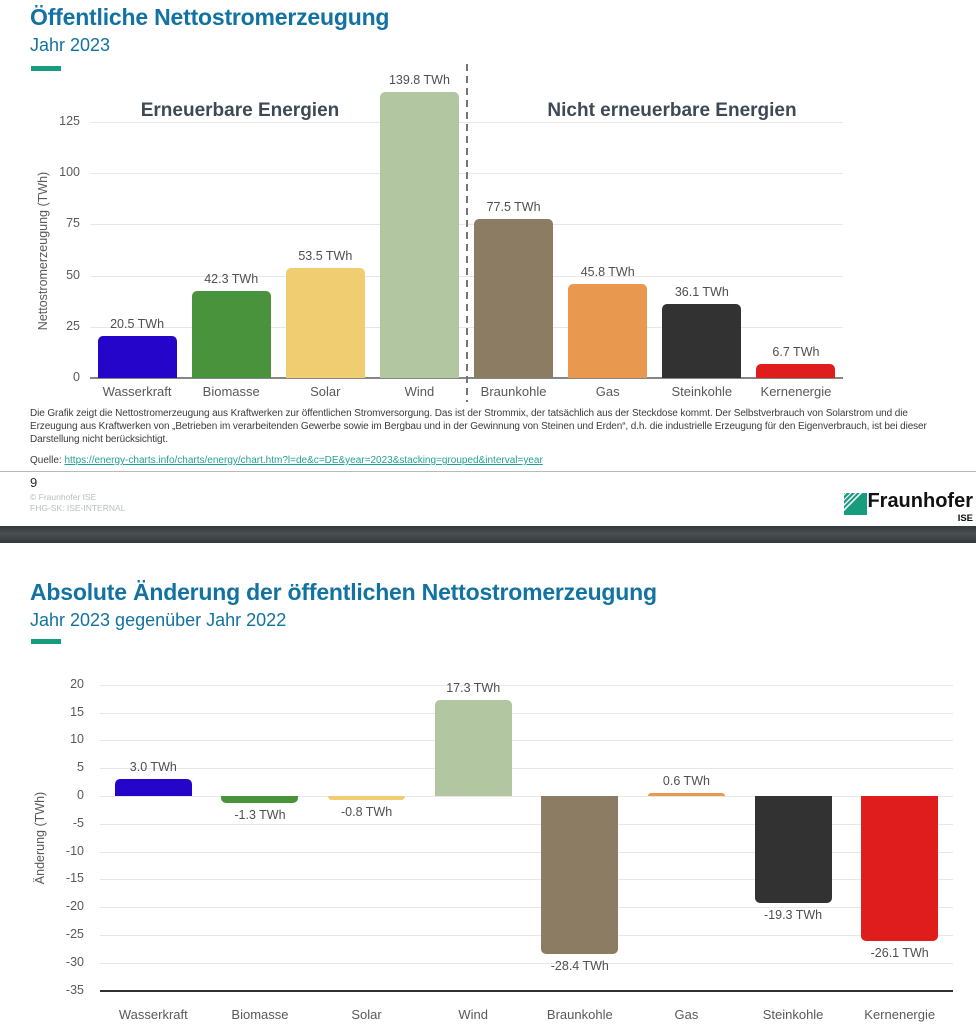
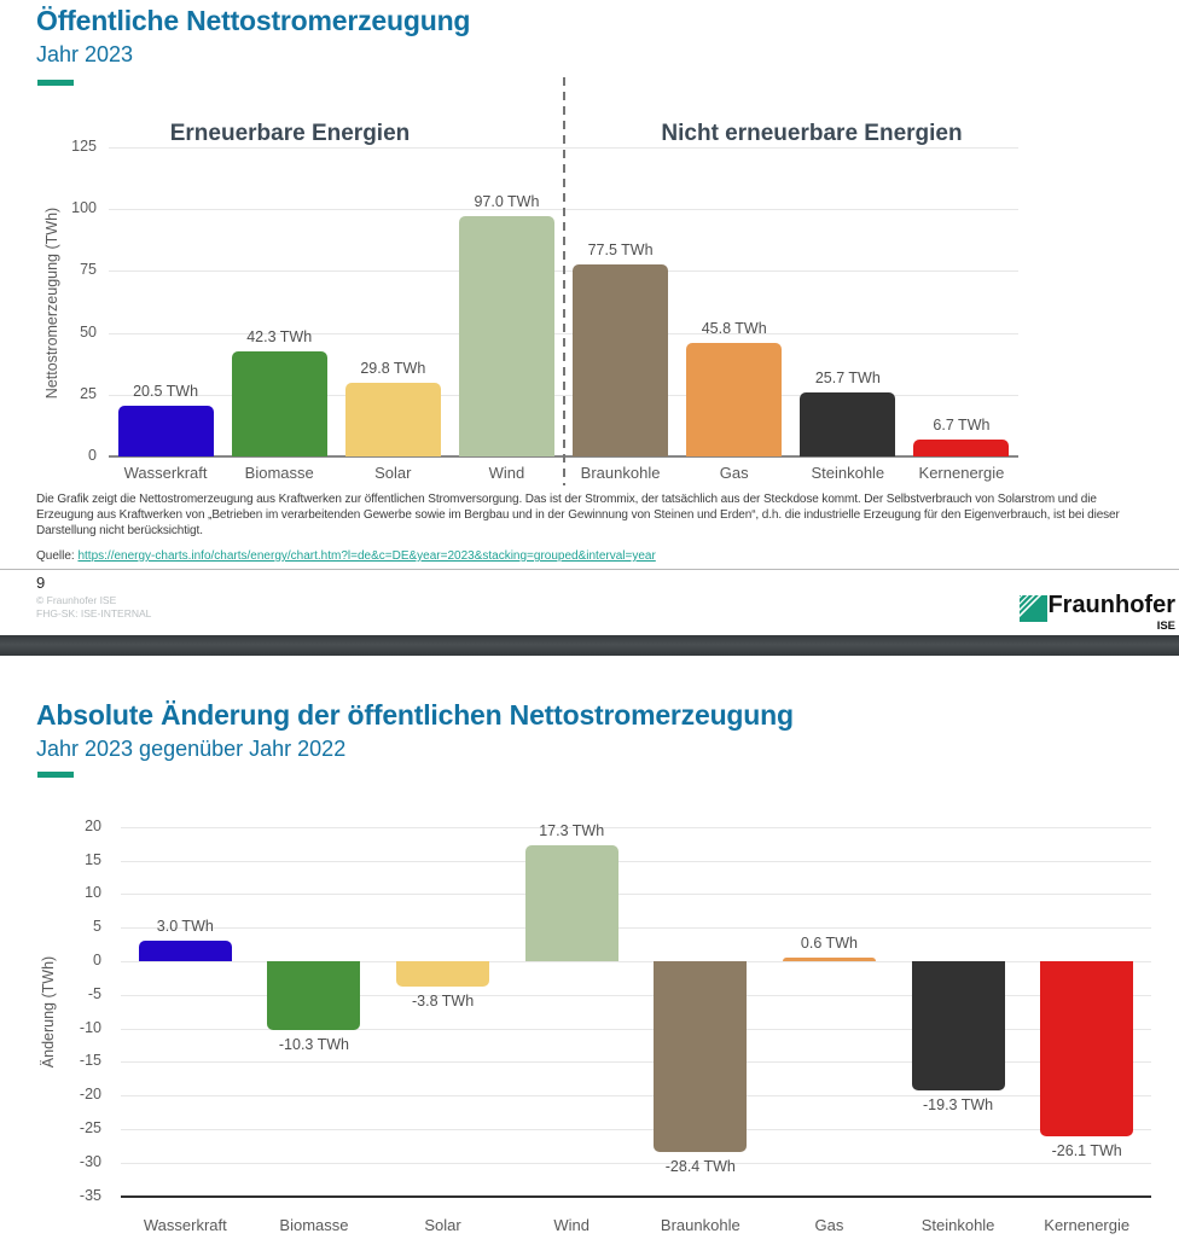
Öffentliche Nettostromerzeugung/Solar: 53.5 -> 29.8
Öffentliche Nettostromerzeugung/Wind: 139.8 -> 97.0
Öffentliche Nettostromerzeugung/Steinkohle: 36.1 -> 25.7
Absolute Änderung der öffentlichen Nettostromerzeugung/Biomasse: -1.3 -> -10.3
Absolute Änderung der öffentlichen Nettostromerzeugung/Solar: -0.8 -> -3.8
